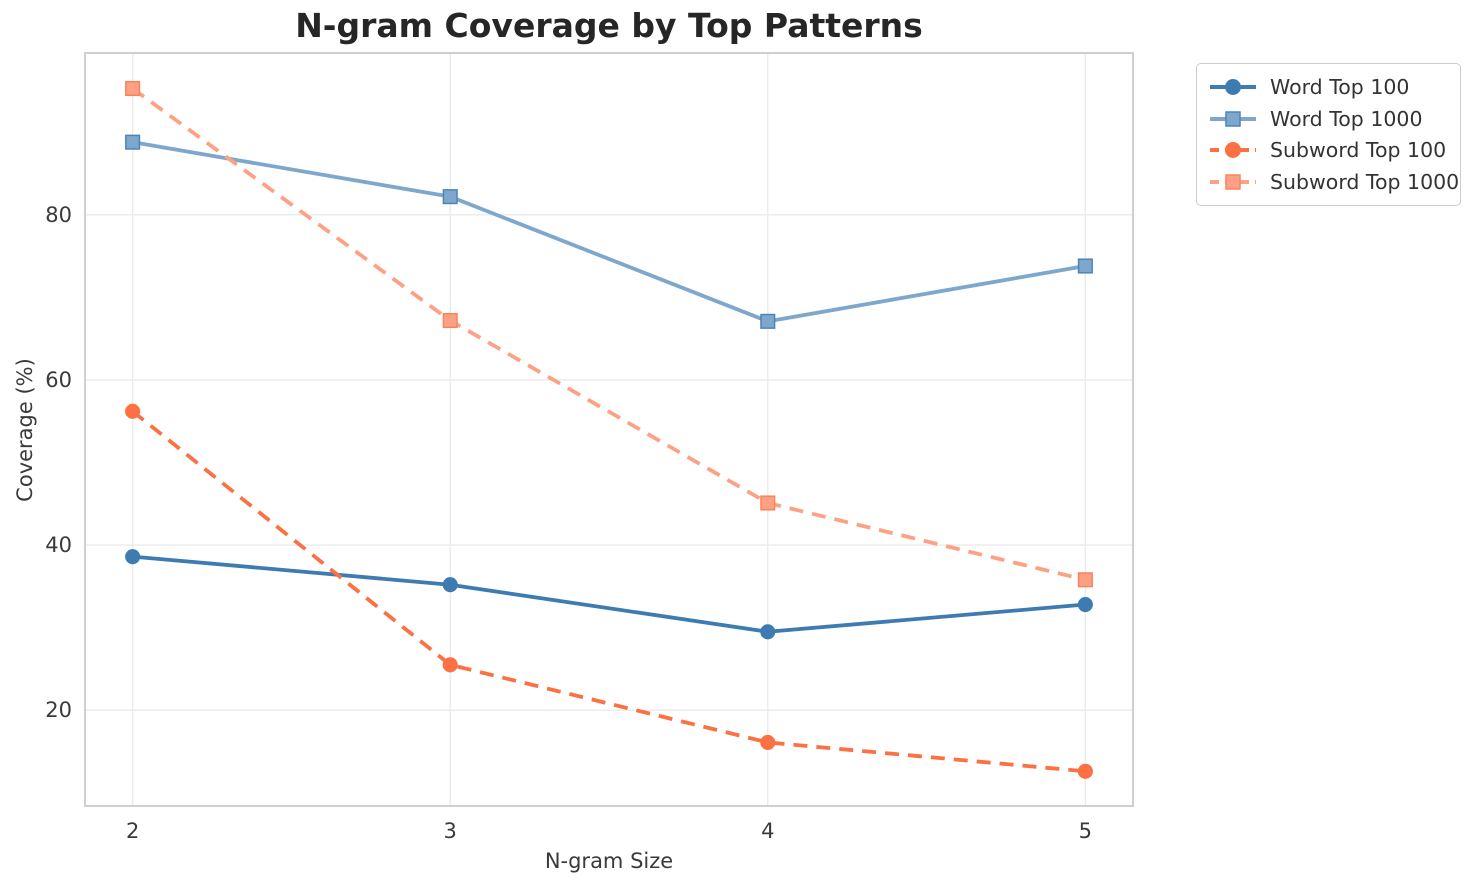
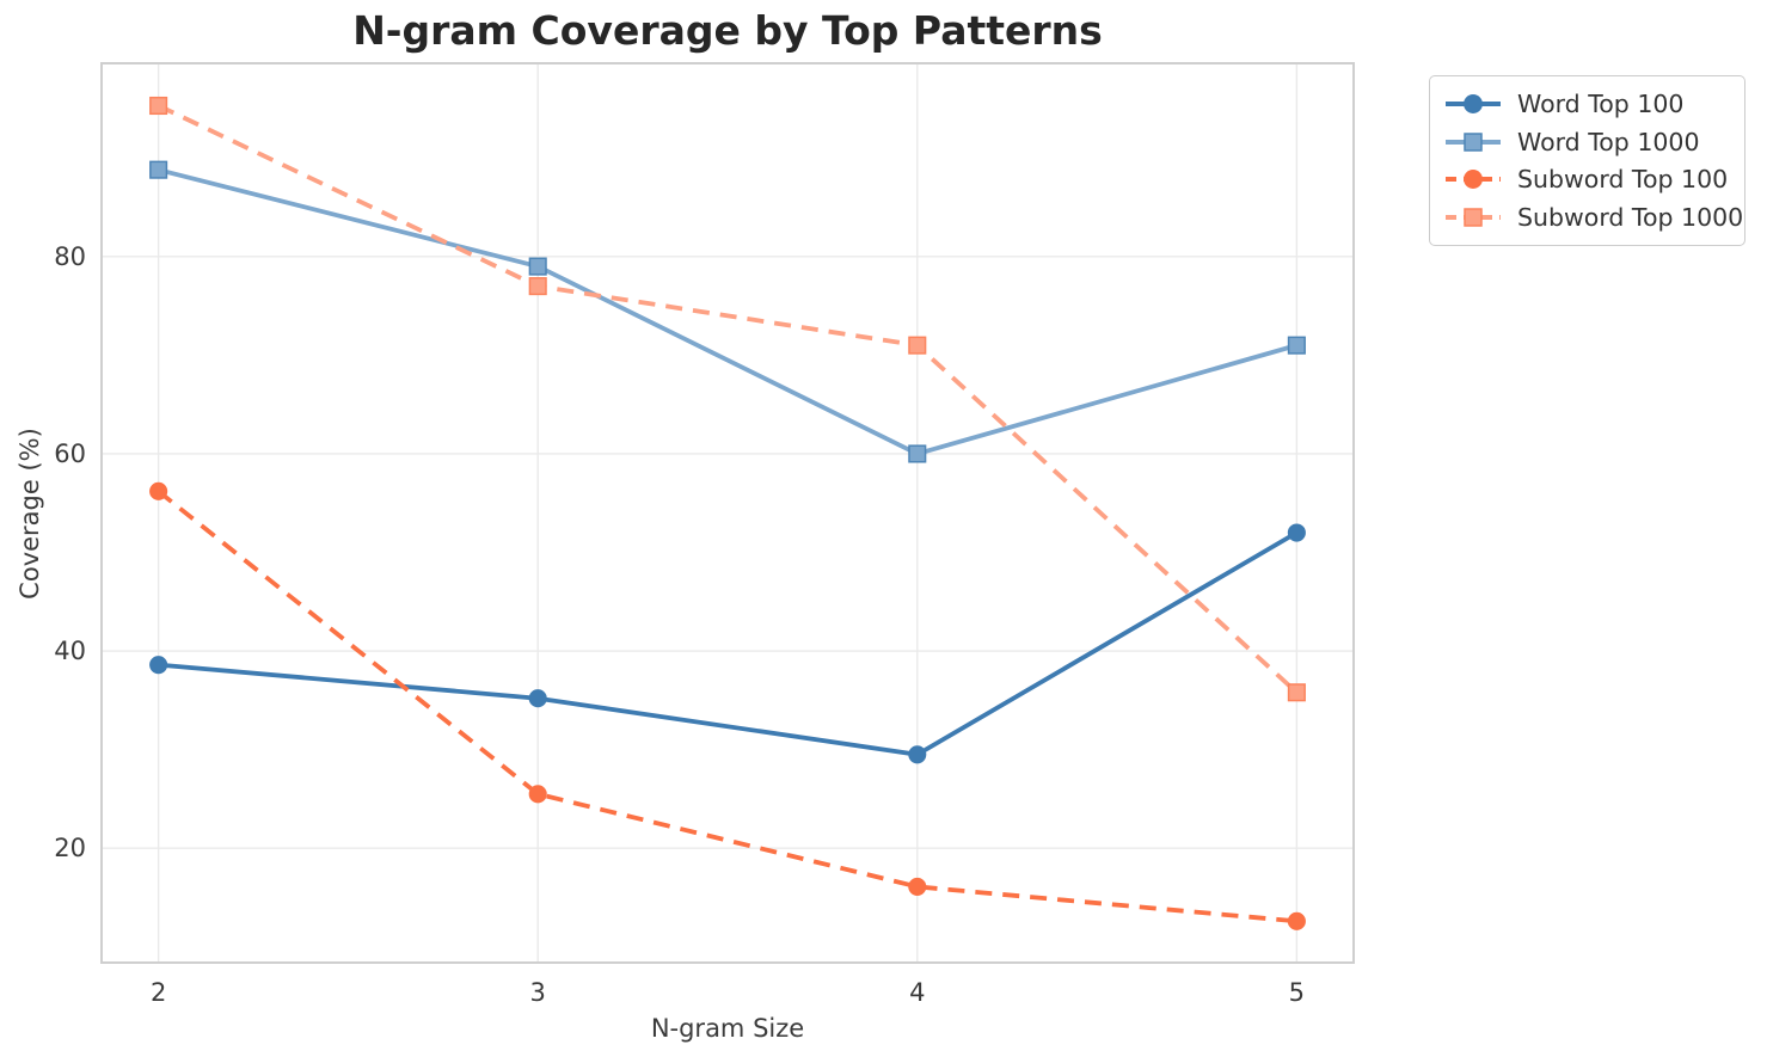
Word Top 1000/3: 82 -> 79
Subword Top 1000/3: 67 -> 77
Word Top 1000/4: 67 -> 60
Subword Top 1000/4: 45 -> 71
Word Top 100/5: 33 -> 52
Word Top 1000/5: 74 -> 71
